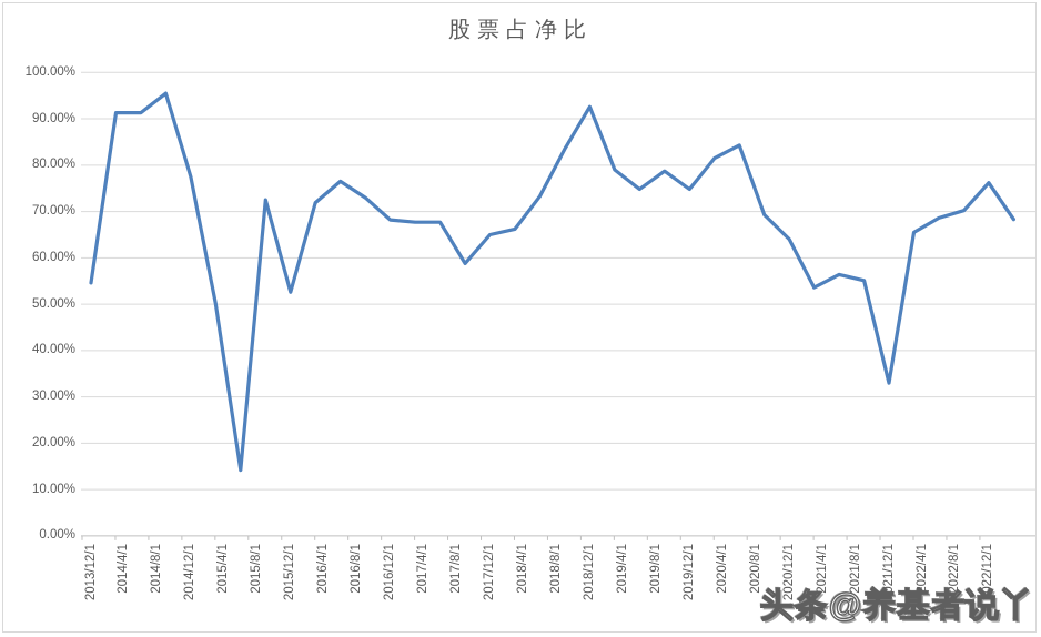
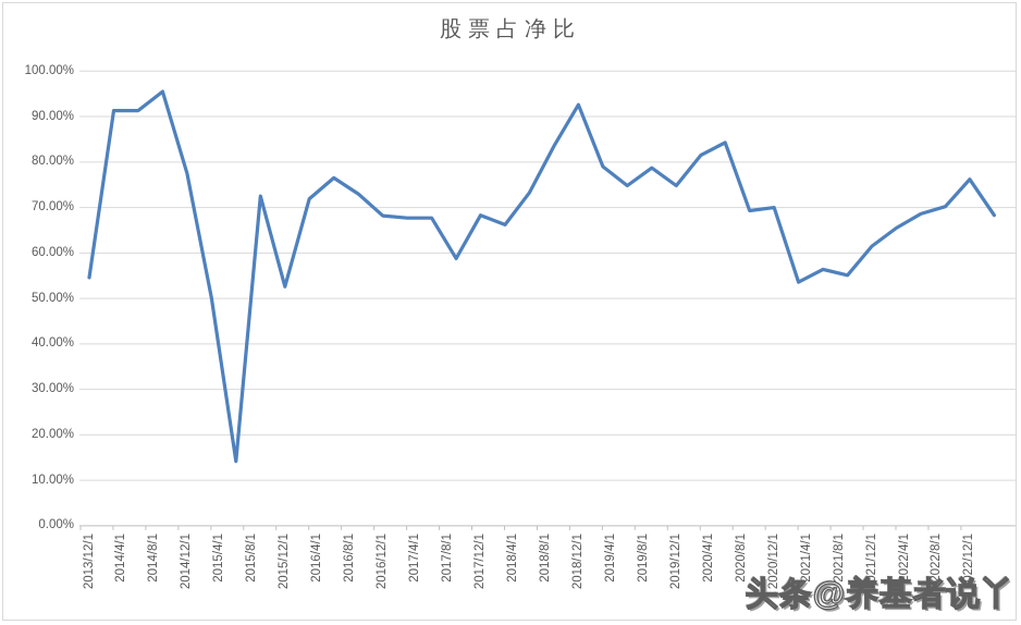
2017/12/1: 65% -> 68%
2020/12/1: 64% -> 70%
2021/12/1: 33% -> 62%
